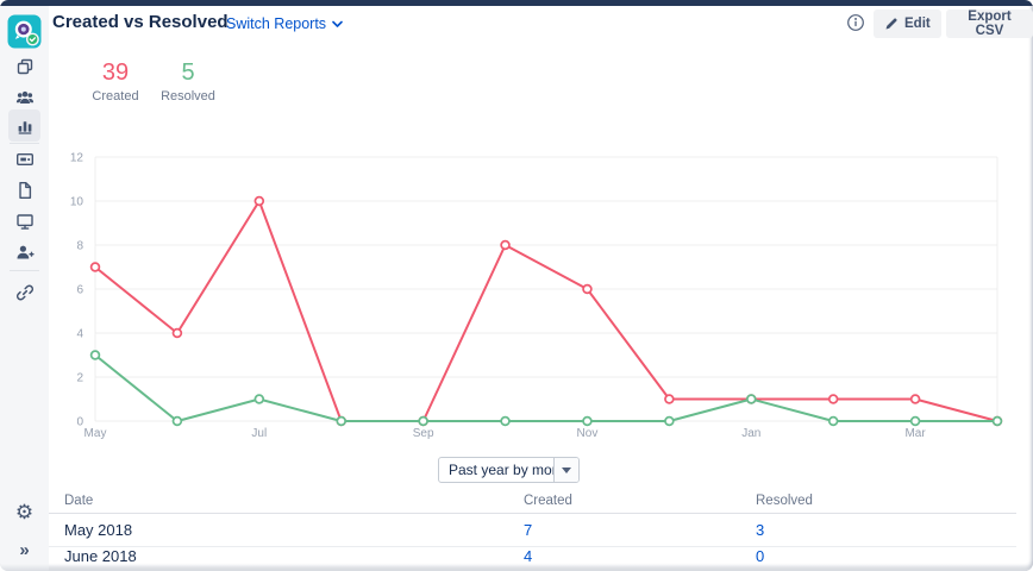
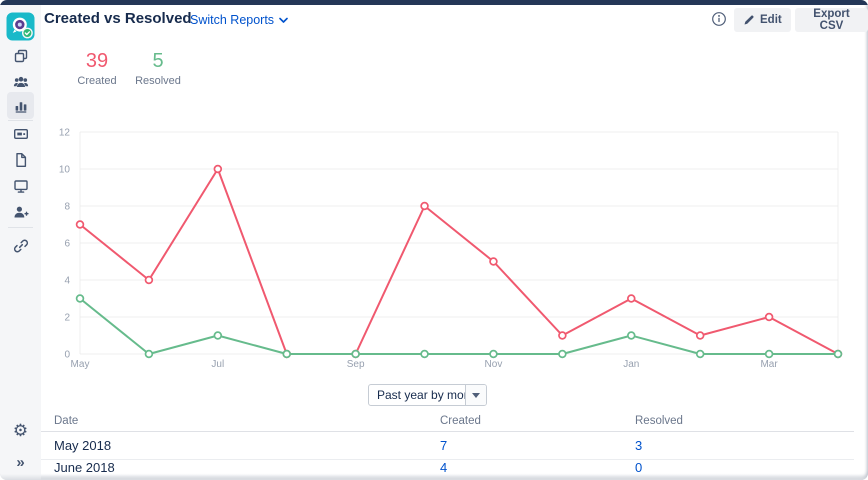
Created/Nov: 6 -> 5
Created/Jan: 1 -> 3
Created/Mar: 1 -> 2
